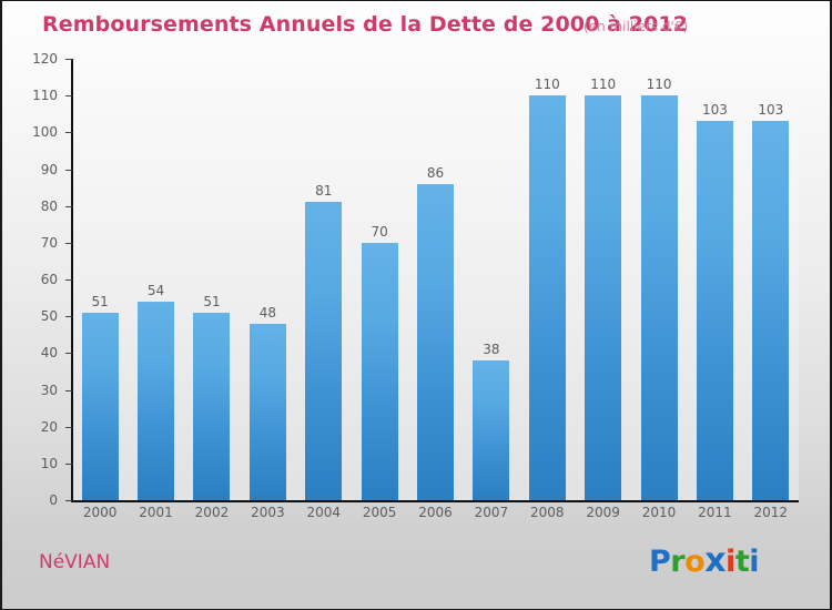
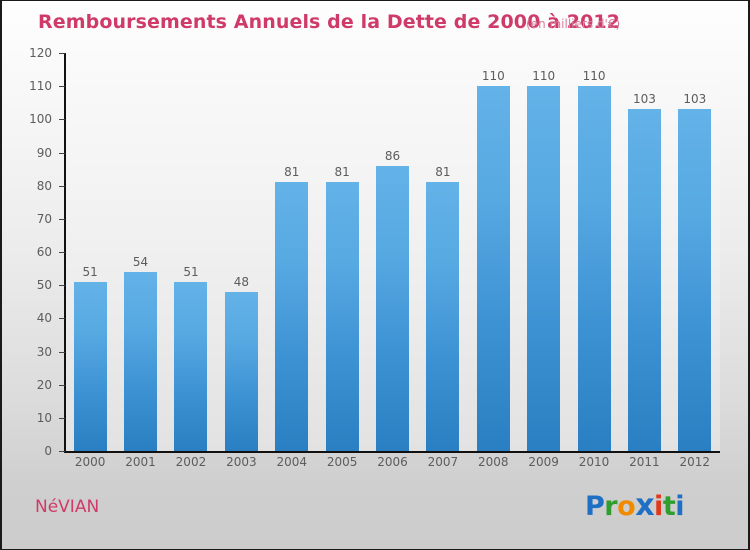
2005: 70 -> 81
2007: 38 -> 81
